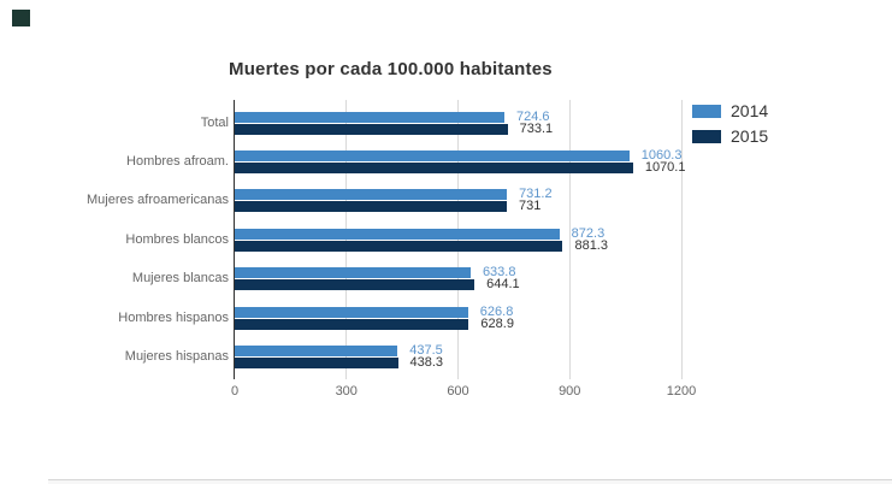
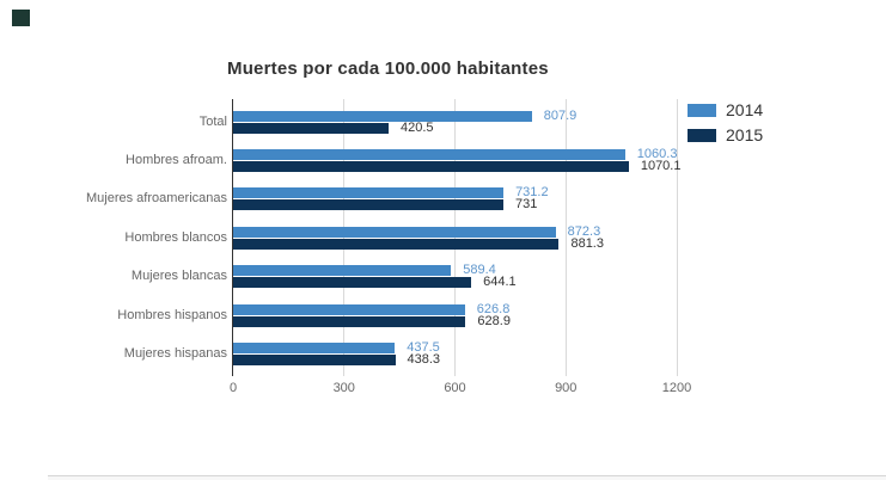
2014/Total: 724.6 -> 807.9
2015/Total: 733.1 -> 420.5
2014/Mujeres blancas: 633.8 -> 589.4
